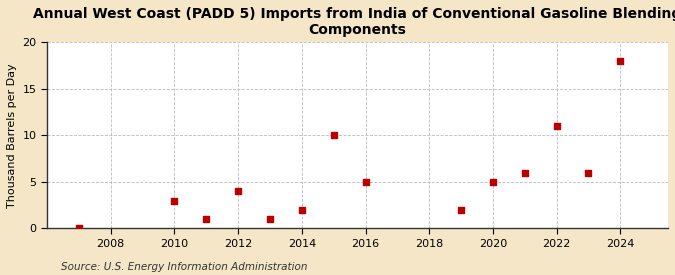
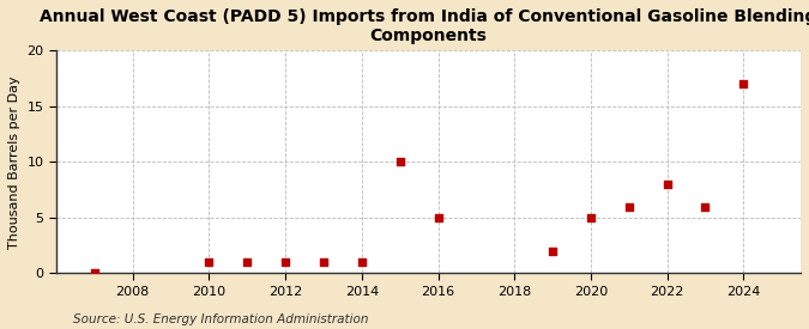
2010: 3 -> 1
2012: 4 -> 1
2014: 2 -> 1
2022: 11 -> 8
2024: 18 -> 17
